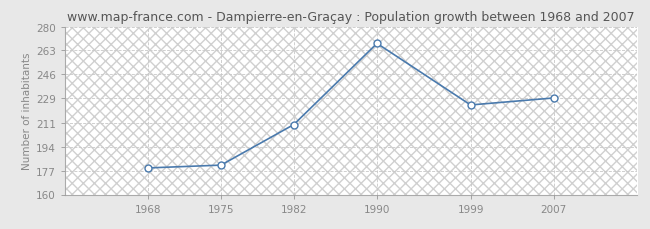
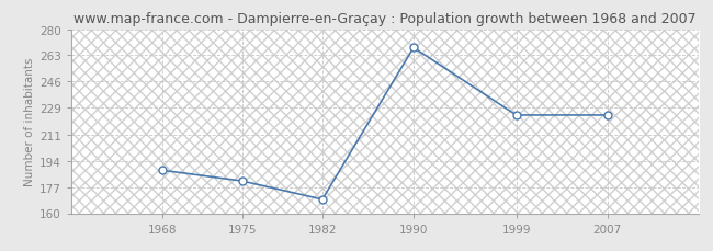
1968: 179 -> 188
1982: 210 -> 169
2007: 229 -> 224
